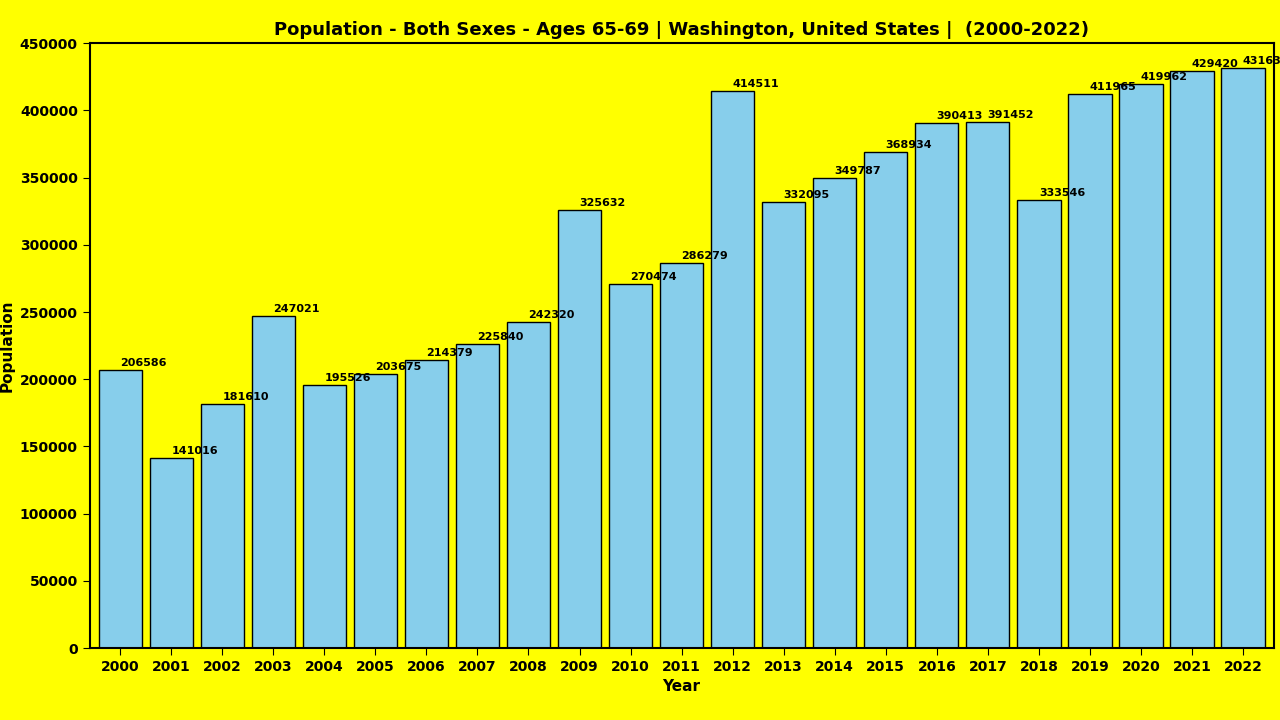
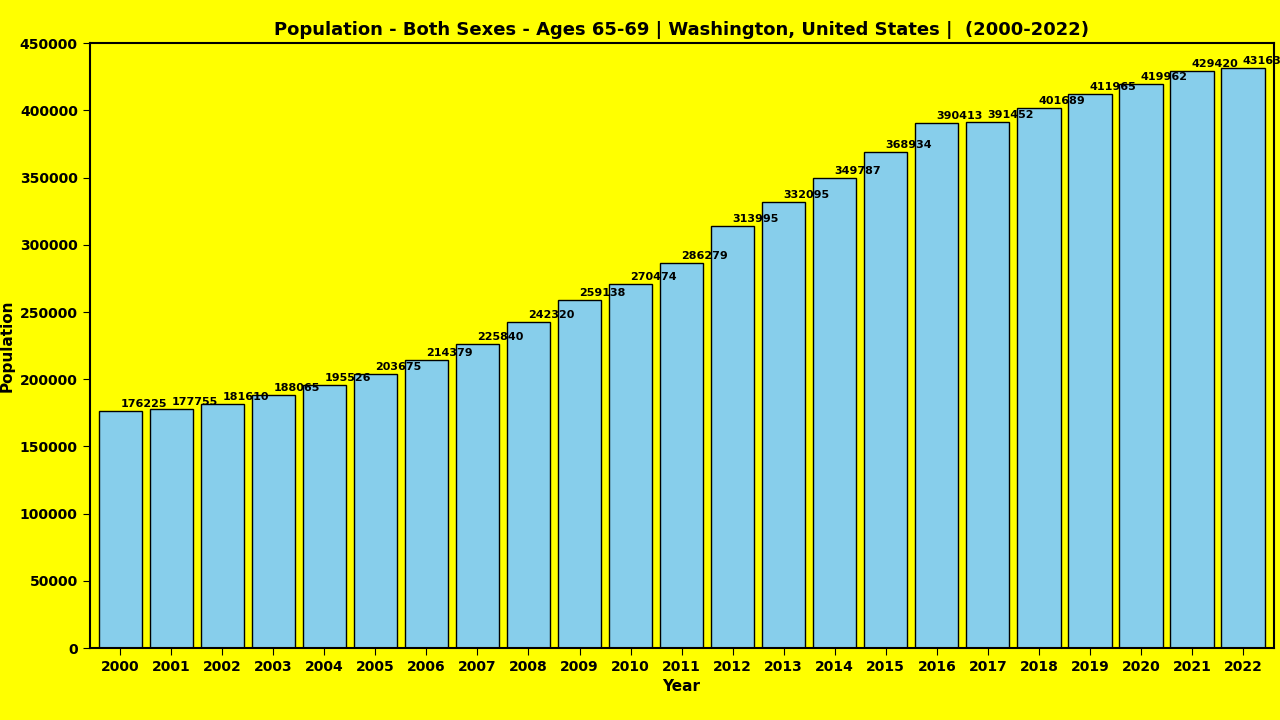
2000: 206586 -> 176225
2001: 141016 -> 177755
2003: 247021 -> 188065
2009: 325632 -> 259138
2012: 414511 -> 313995
2018: 333546 -> 401689
